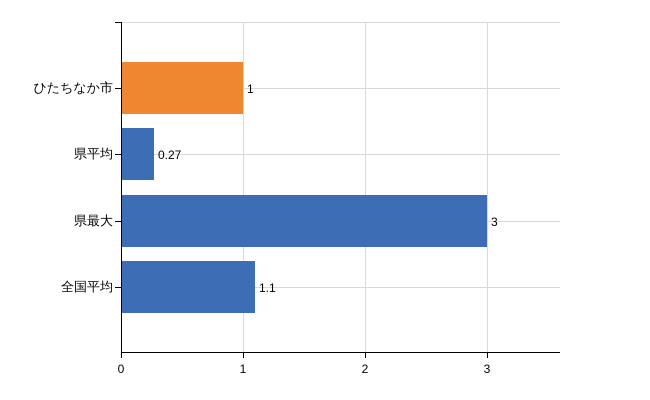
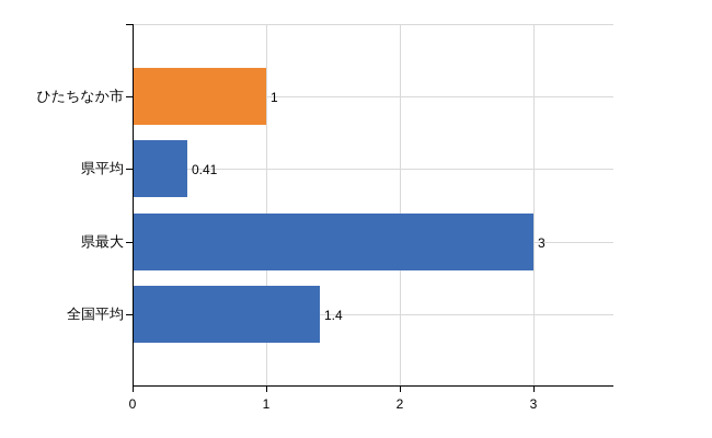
県平均: 0.27 -> 0.41
全国平均: 1.1 -> 1.4
